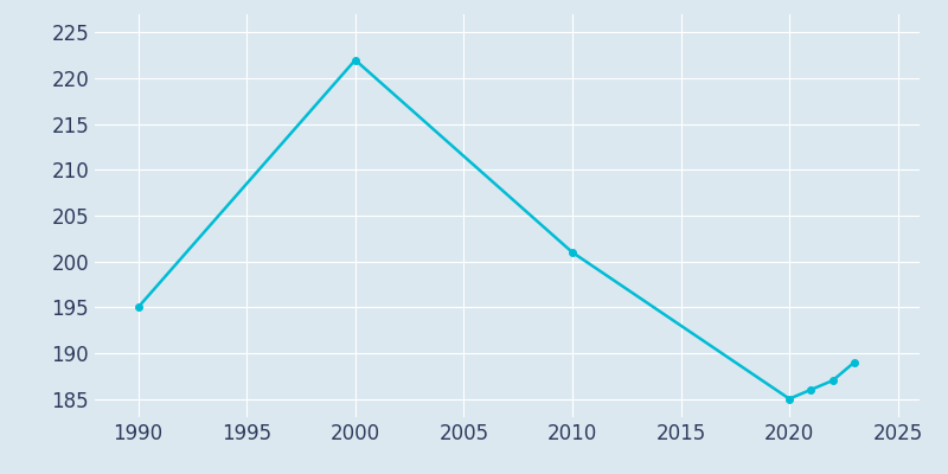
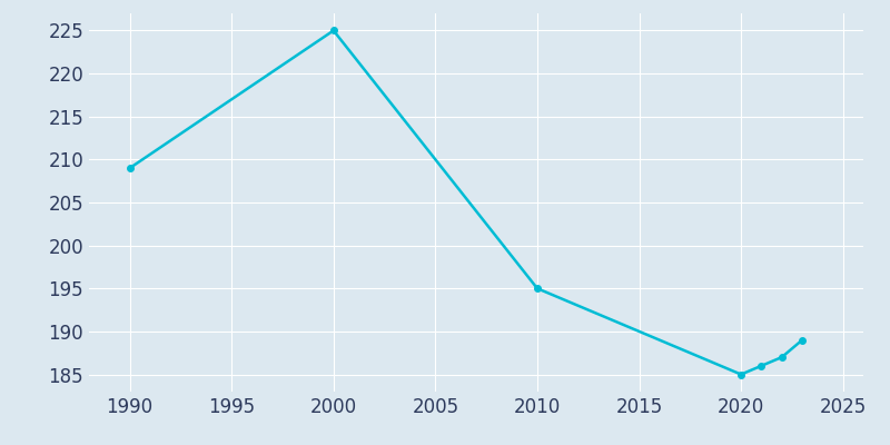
1990: 195 -> 209
2000: 222 -> 225
2010: 201 -> 195
